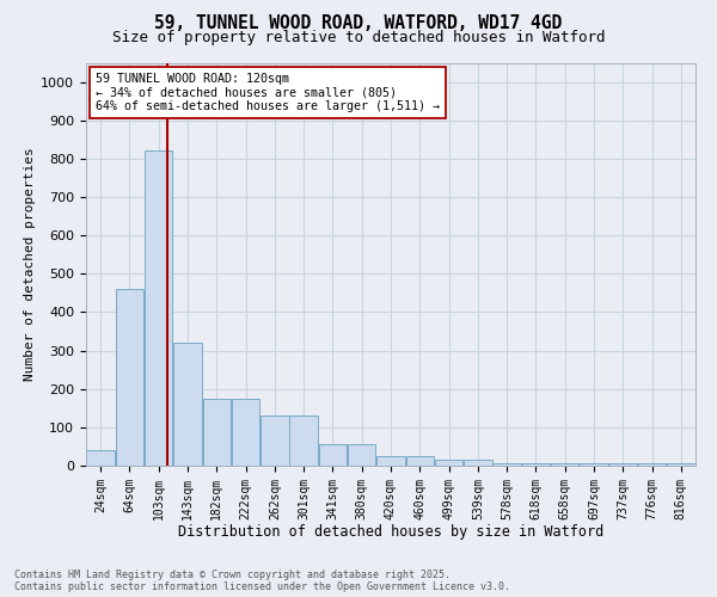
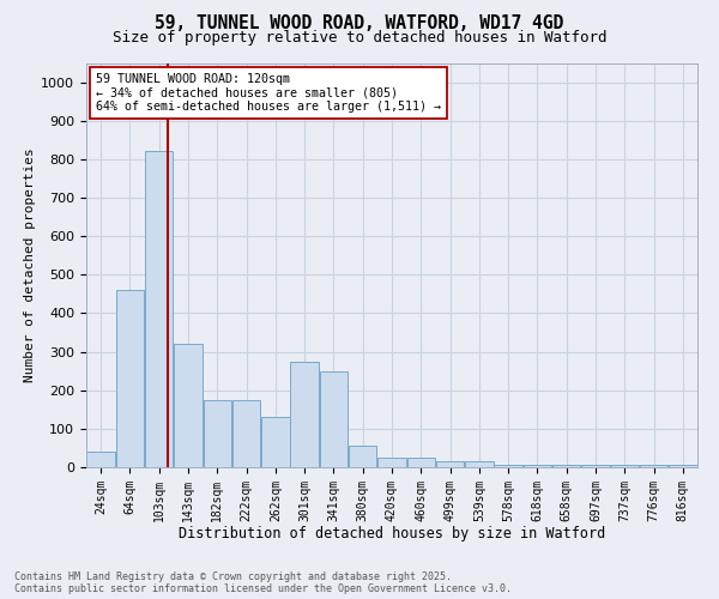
301sqm: 130 -> 275
341sqm: 57 -> 250
